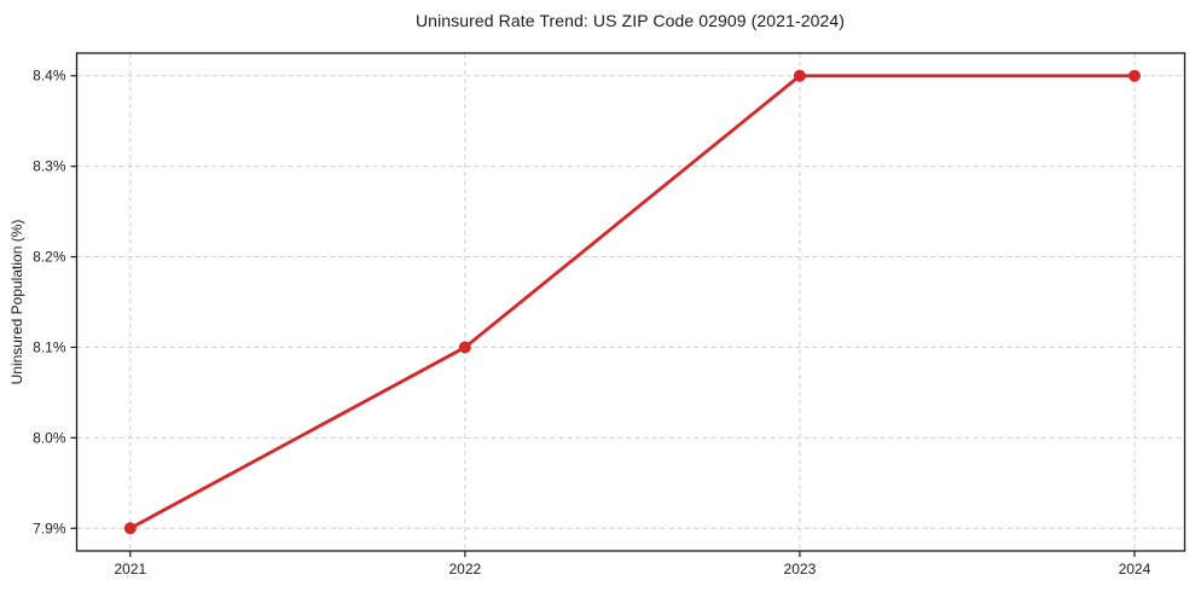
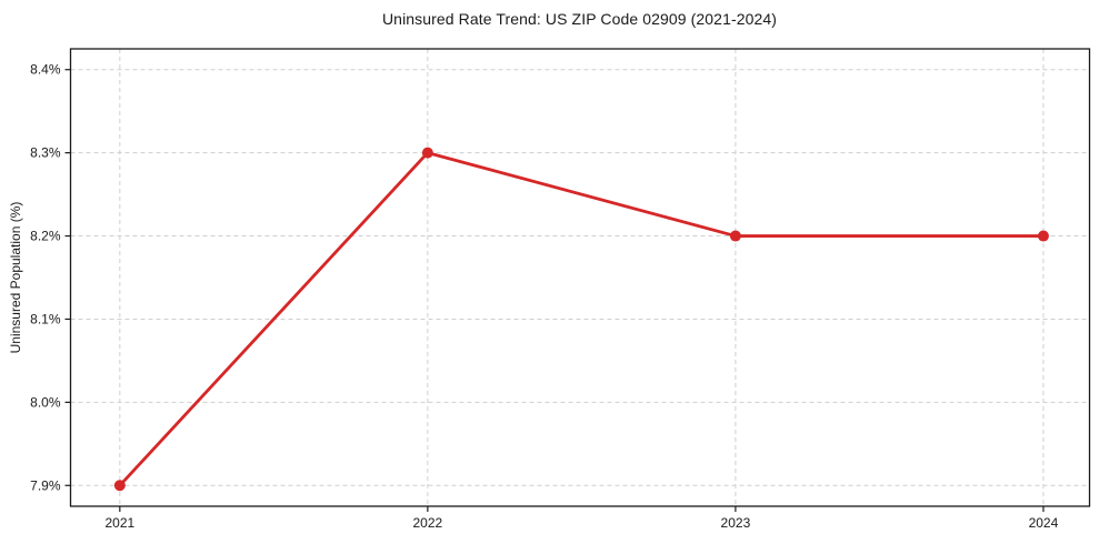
2022: 8.1% -> 8.3%
2023: 8.4% -> 8.2%
2024: 8.4% -> 8.2%
